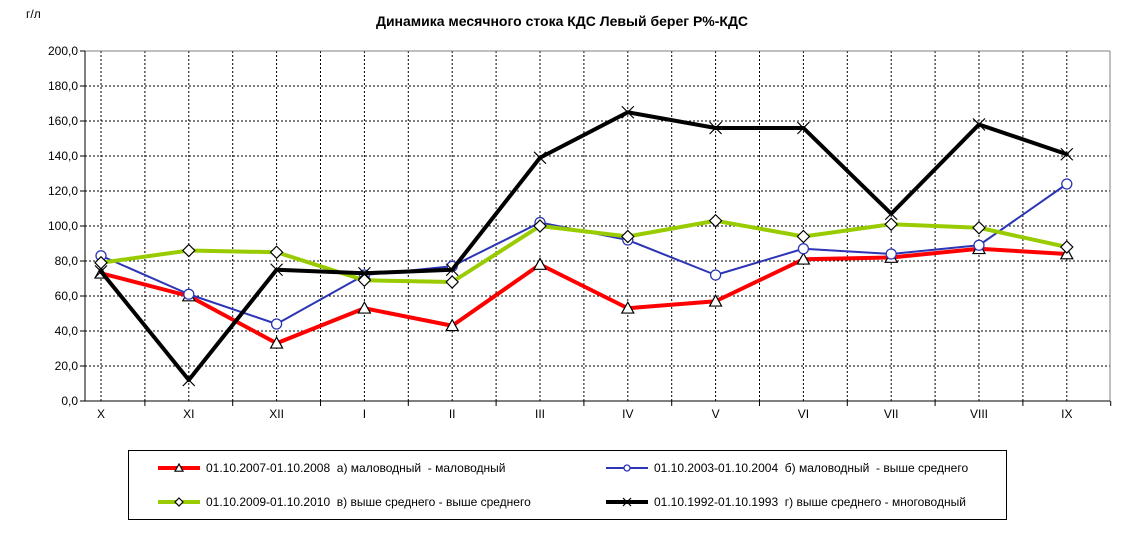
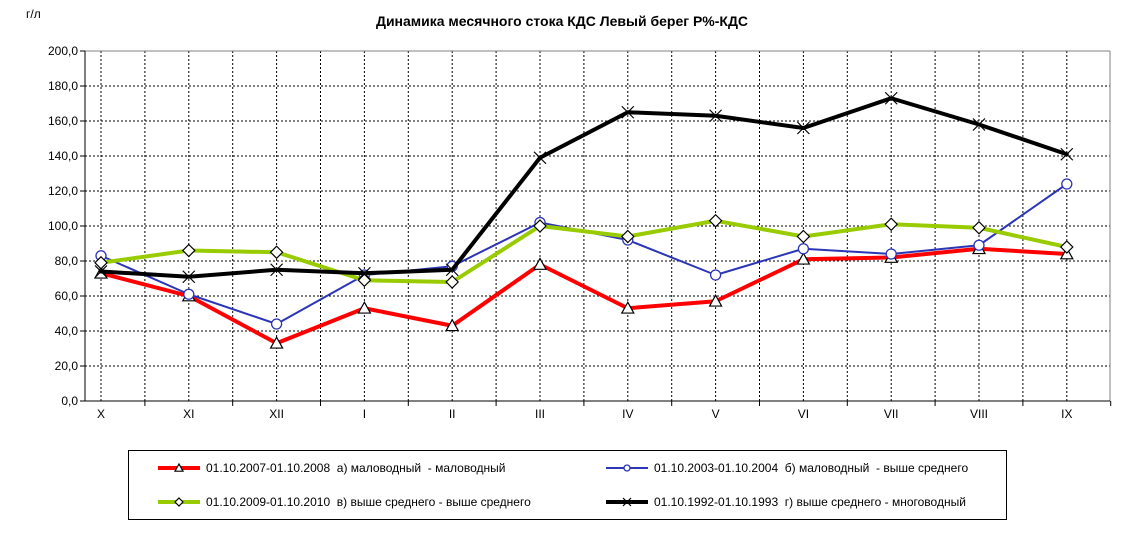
01.10.1992-01.10.1993 г) выше среднего - многоводный/XI: 12 -> 71
01.10.1992-01.10.1993 г) выше среднего - многоводный/V: 156 -> 163
01.10.1992-01.10.1993 г) выше среднего - многоводный/VII: 107 -> 173
